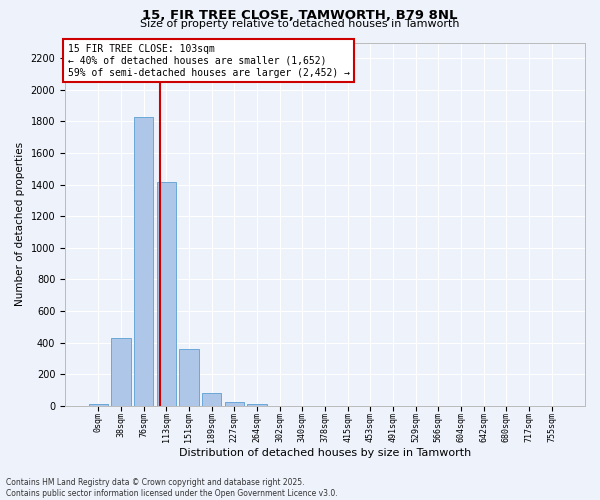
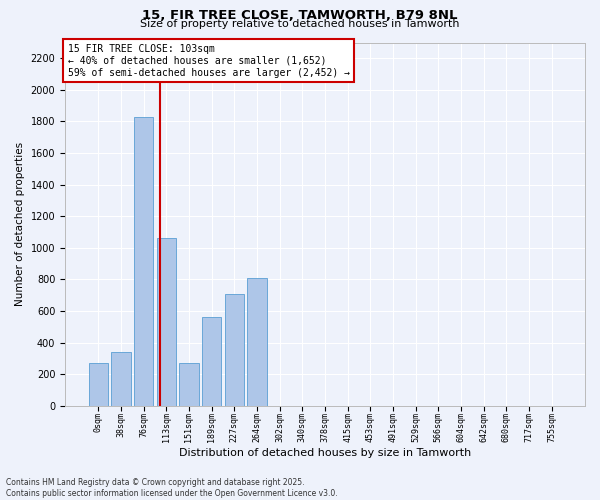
0sqm: 10 -> 270
38sqm: 430 -> 340
113sqm: 1420 -> 1060
151sqm: 360 -> 270
189sqm: 80 -> 560
227sqm: 20 -> 710
264sqm: 10 -> 810
